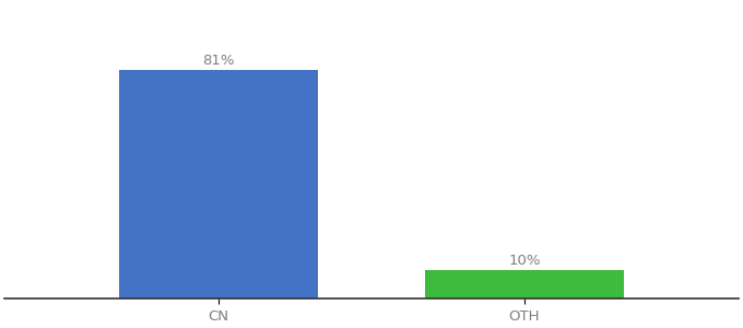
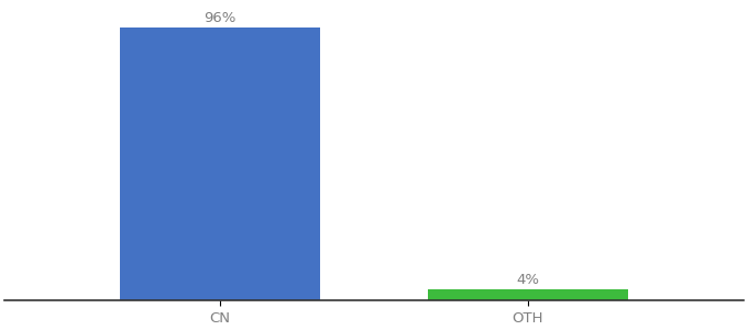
CN: 81% -> 96%
OTH: 10% -> 4%
